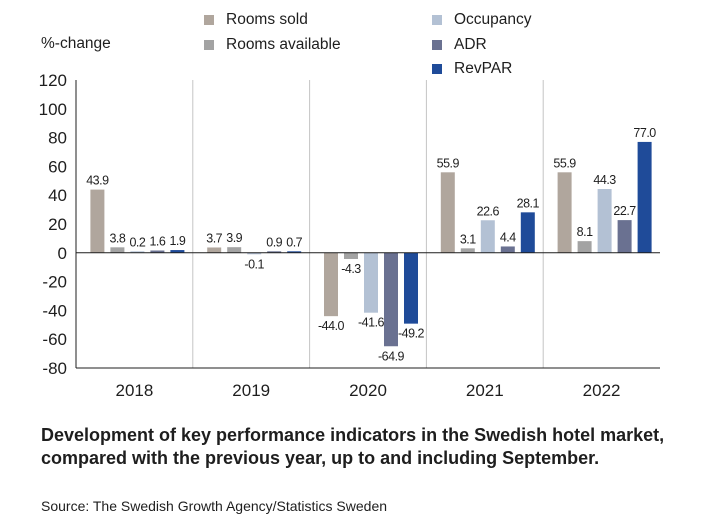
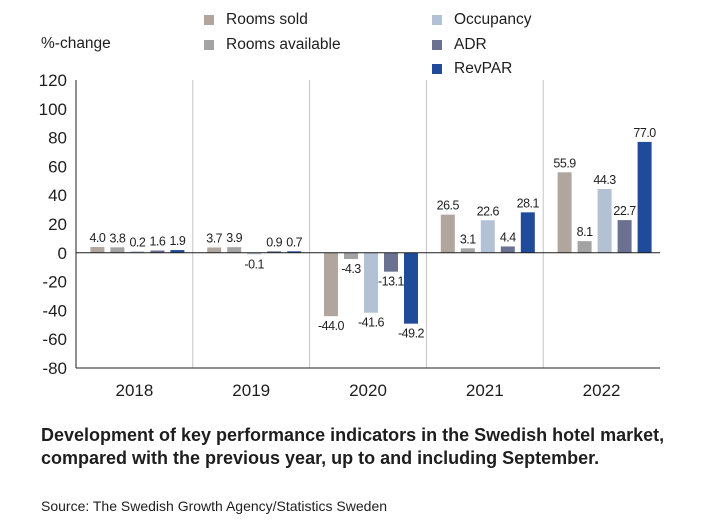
Rooms sold/2018: 43.9 -> 4.0
ADR/2020: -64.9 -> -13.1
Rooms sold/2021: 55.9 -> 26.5
